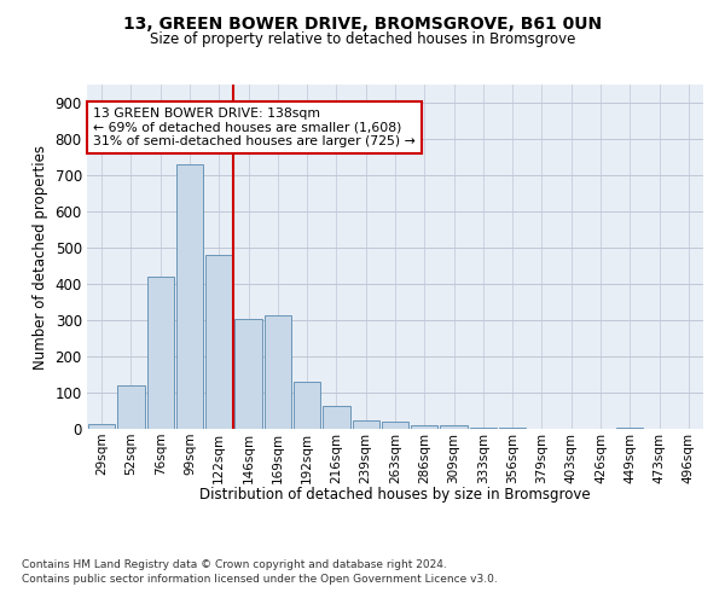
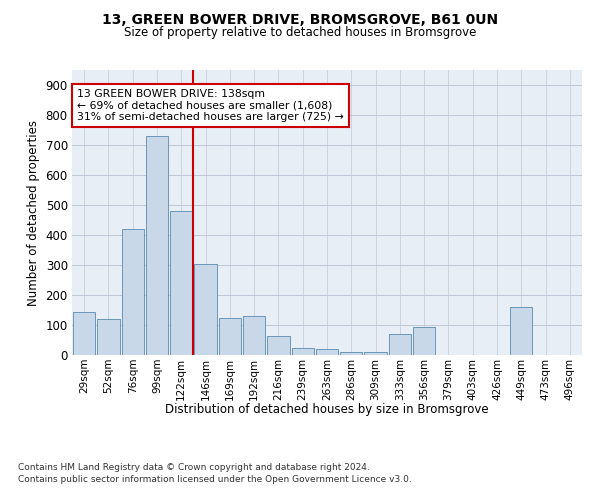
29sqm: 15 -> 145
169sqm: 315 -> 125
333sqm: 5 -> 70
356sqm: 5 -> 95
449sqm: 5 -> 160
